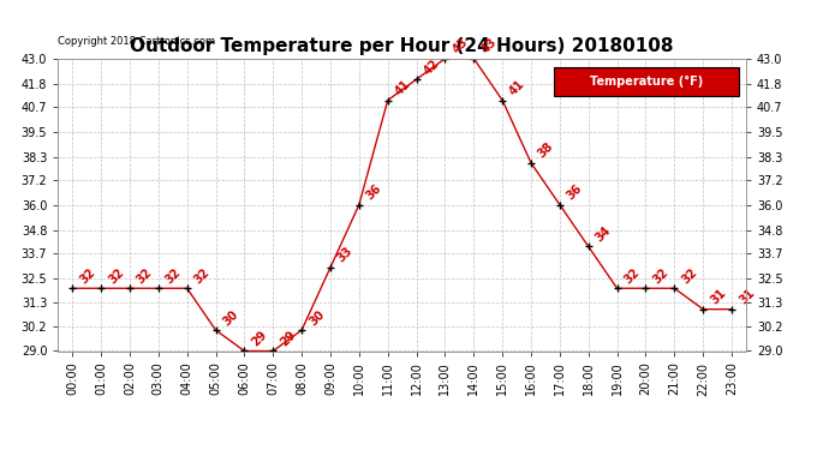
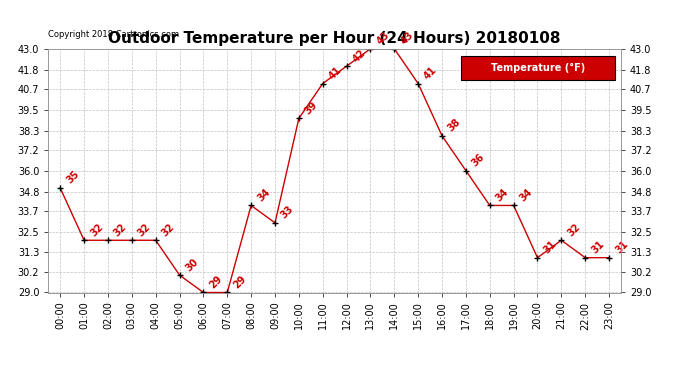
00:00: 32 -> 35
08:00: 30 -> 34
10:00: 36 -> 39
19:00: 32 -> 34
20:00: 32 -> 31
